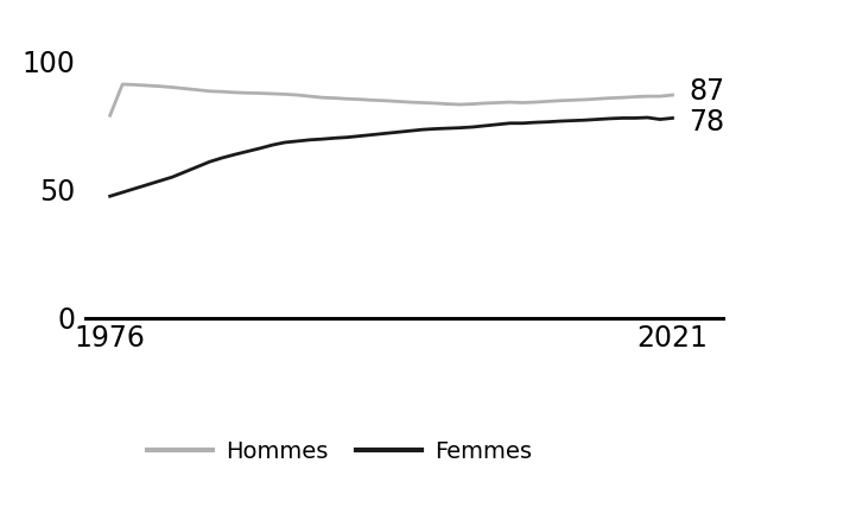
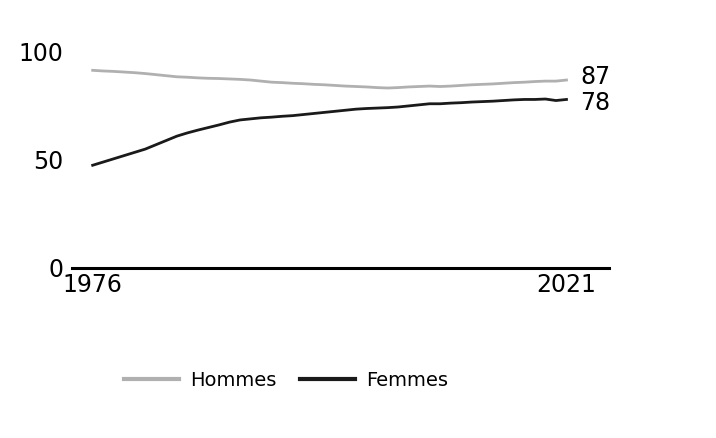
Hommes/1976: 79.0 -> 91.5
